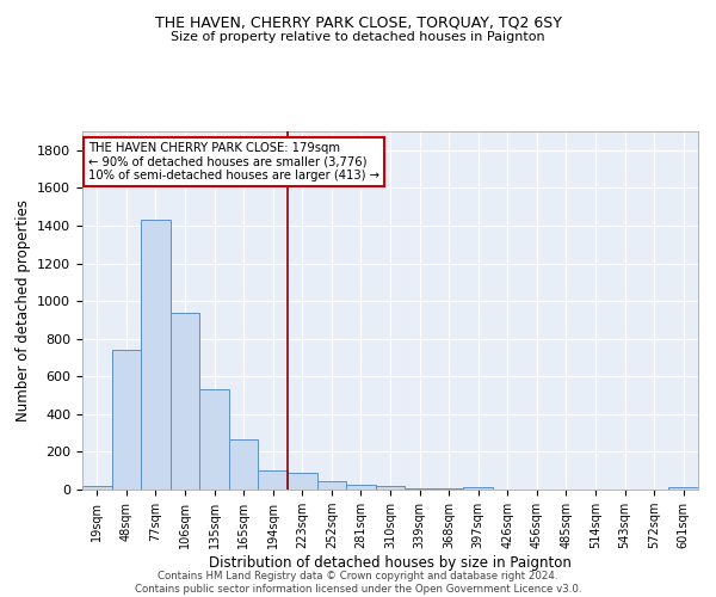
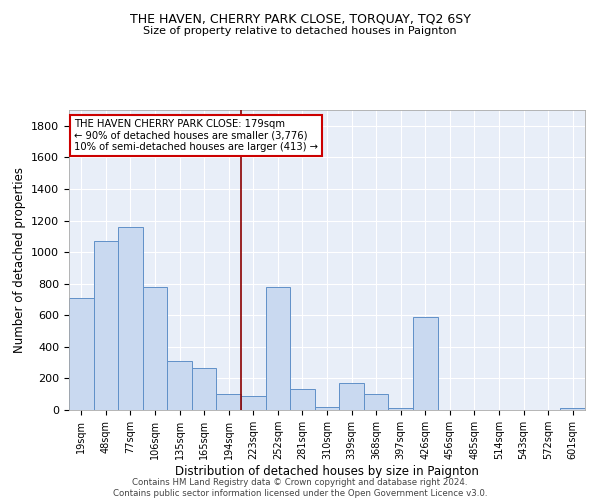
19sqm: 20 -> 710
48sqm: 740 -> 1070
77sqm: 1430 -> 1160
106sqm: 940 -> 780
135sqm: 540 -> 310
252sqm: 50 -> 780
281sqm: 30 -> 130
339sqm: 10 -> 170
368sqm: 0 -> 100
426sqm: 0 -> 590
